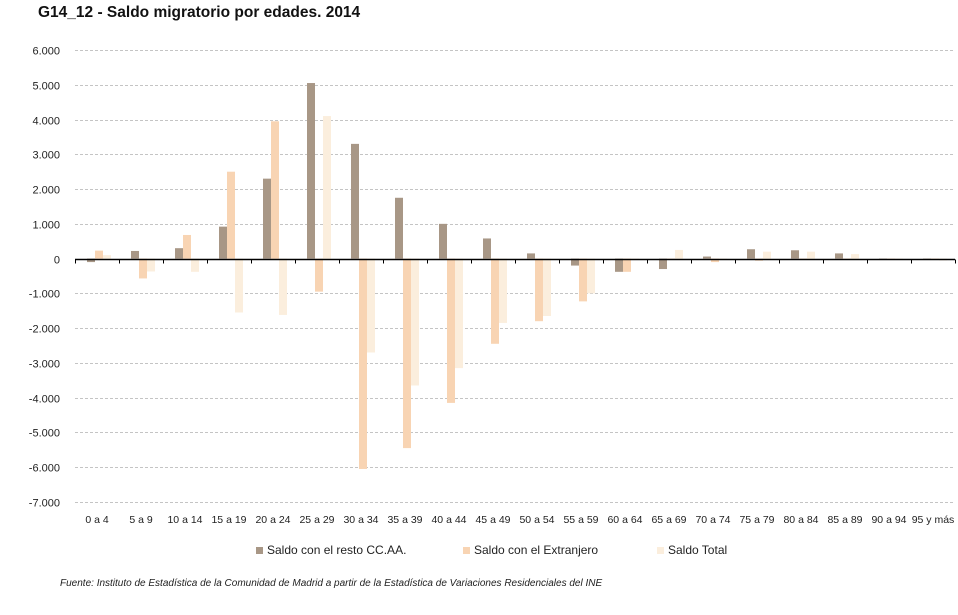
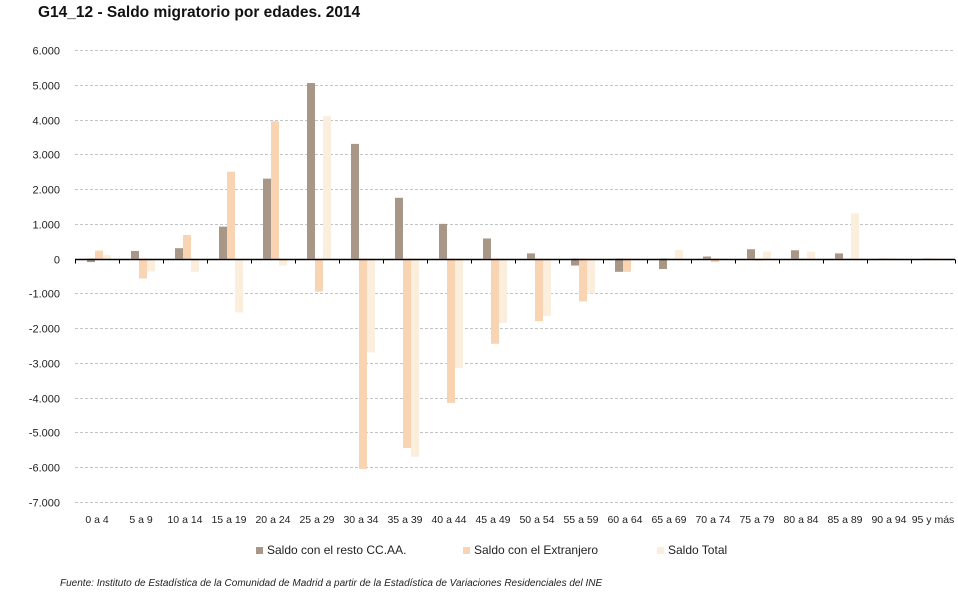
Saldo Total/20 a 24: -1600 -> -200
Saldo Total/35 a 39: -3600 -> -5700
Saldo Total/85 a 89: 100 -> 1300
